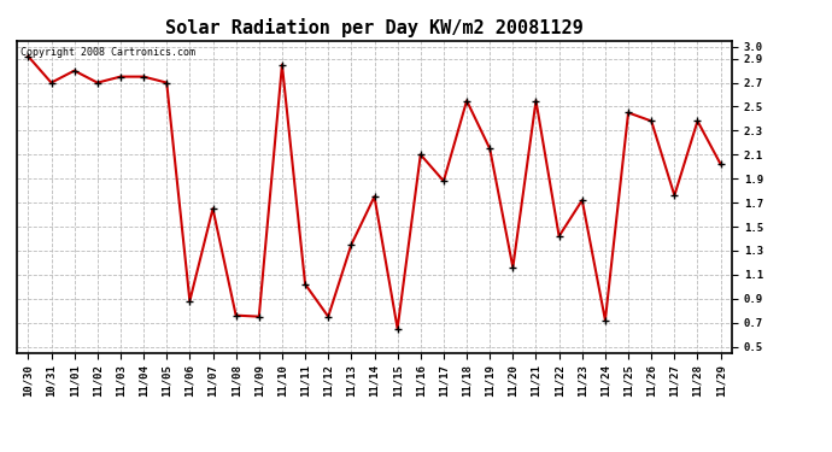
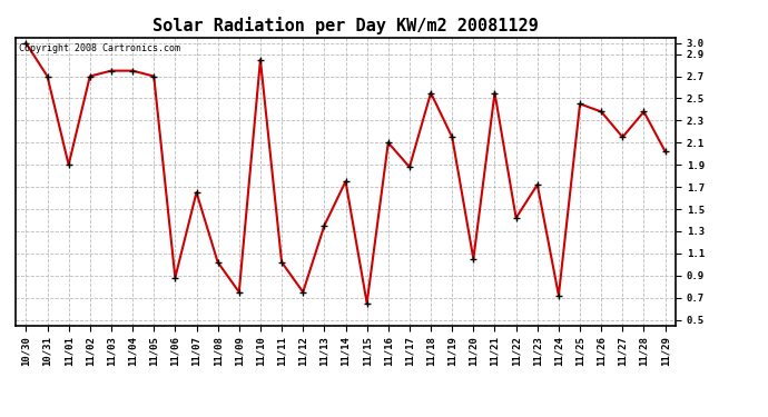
10/30: 2.92 -> 3.00
11/01: 2.80 -> 1.90
11/08: 0.76 -> 1.02
11/20: 1.16 -> 1.05
11/27: 1.76 -> 2.15
